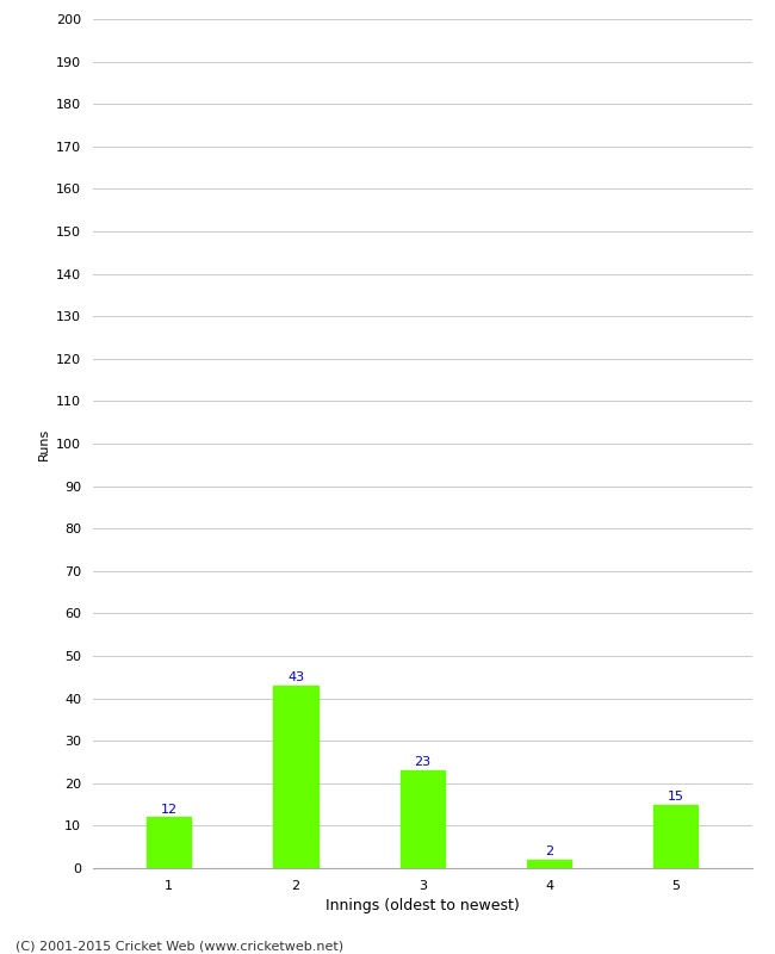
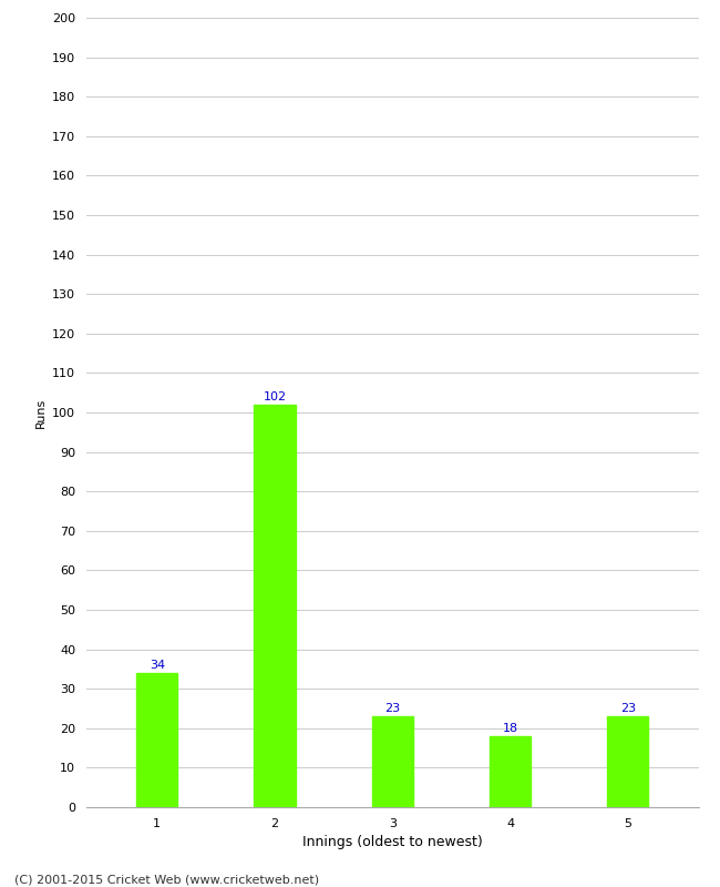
1: 12 -> 34
2: 43 -> 102
4: 2 -> 18
5: 15 -> 23
